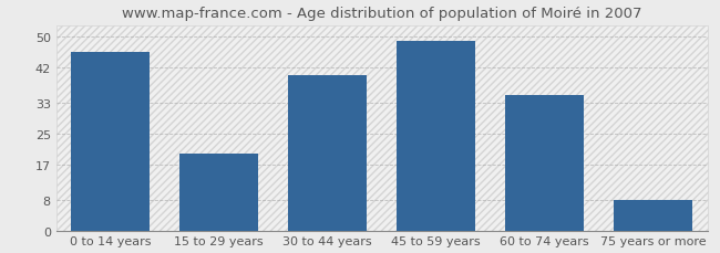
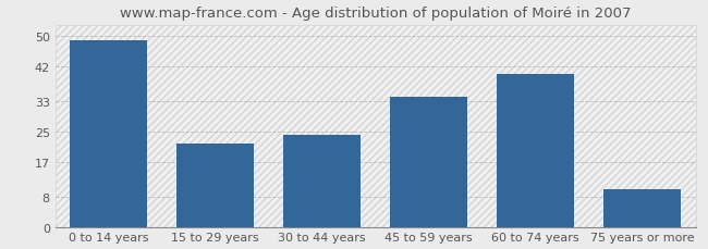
0 to 14 years: 46 -> 49
15 to 29 years: 20 -> 22
30 to 44 years: 40 -> 24
45 to 59 years: 49 -> 34
60 to 74 years: 35 -> 40
75 years or more: 8 -> 10
